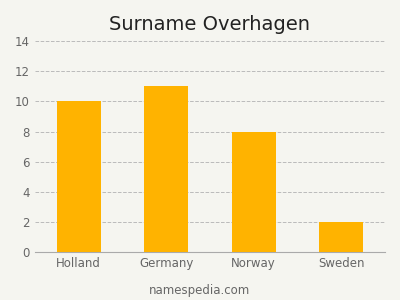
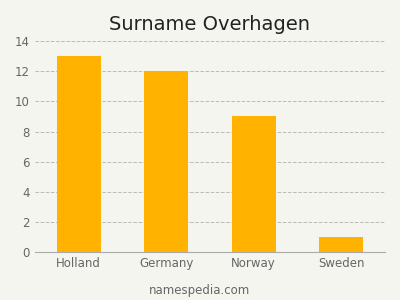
Holland: 10 -> 13
Germany: 11 -> 12
Norway: 8 -> 9
Sweden: 2 -> 1
